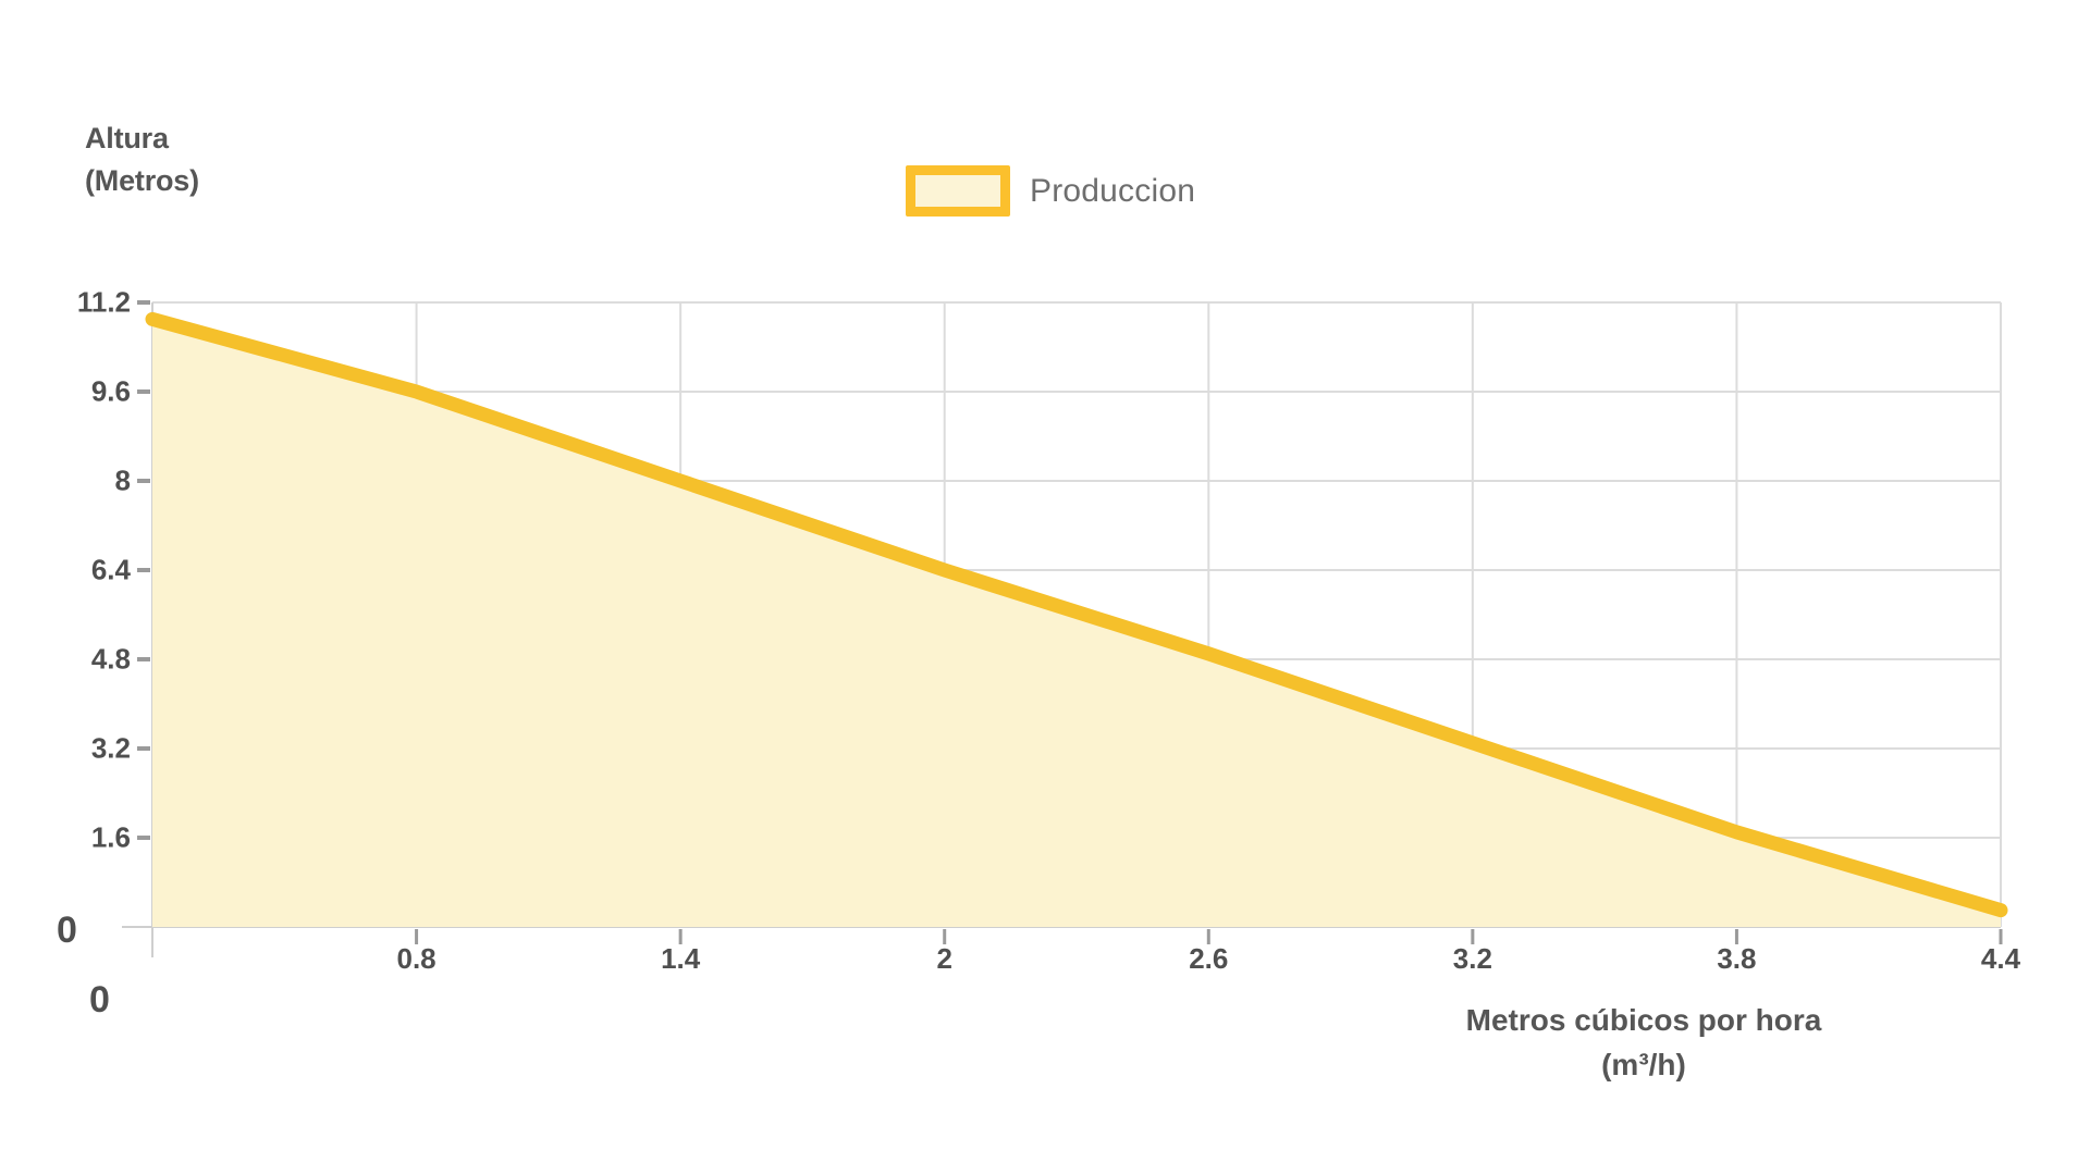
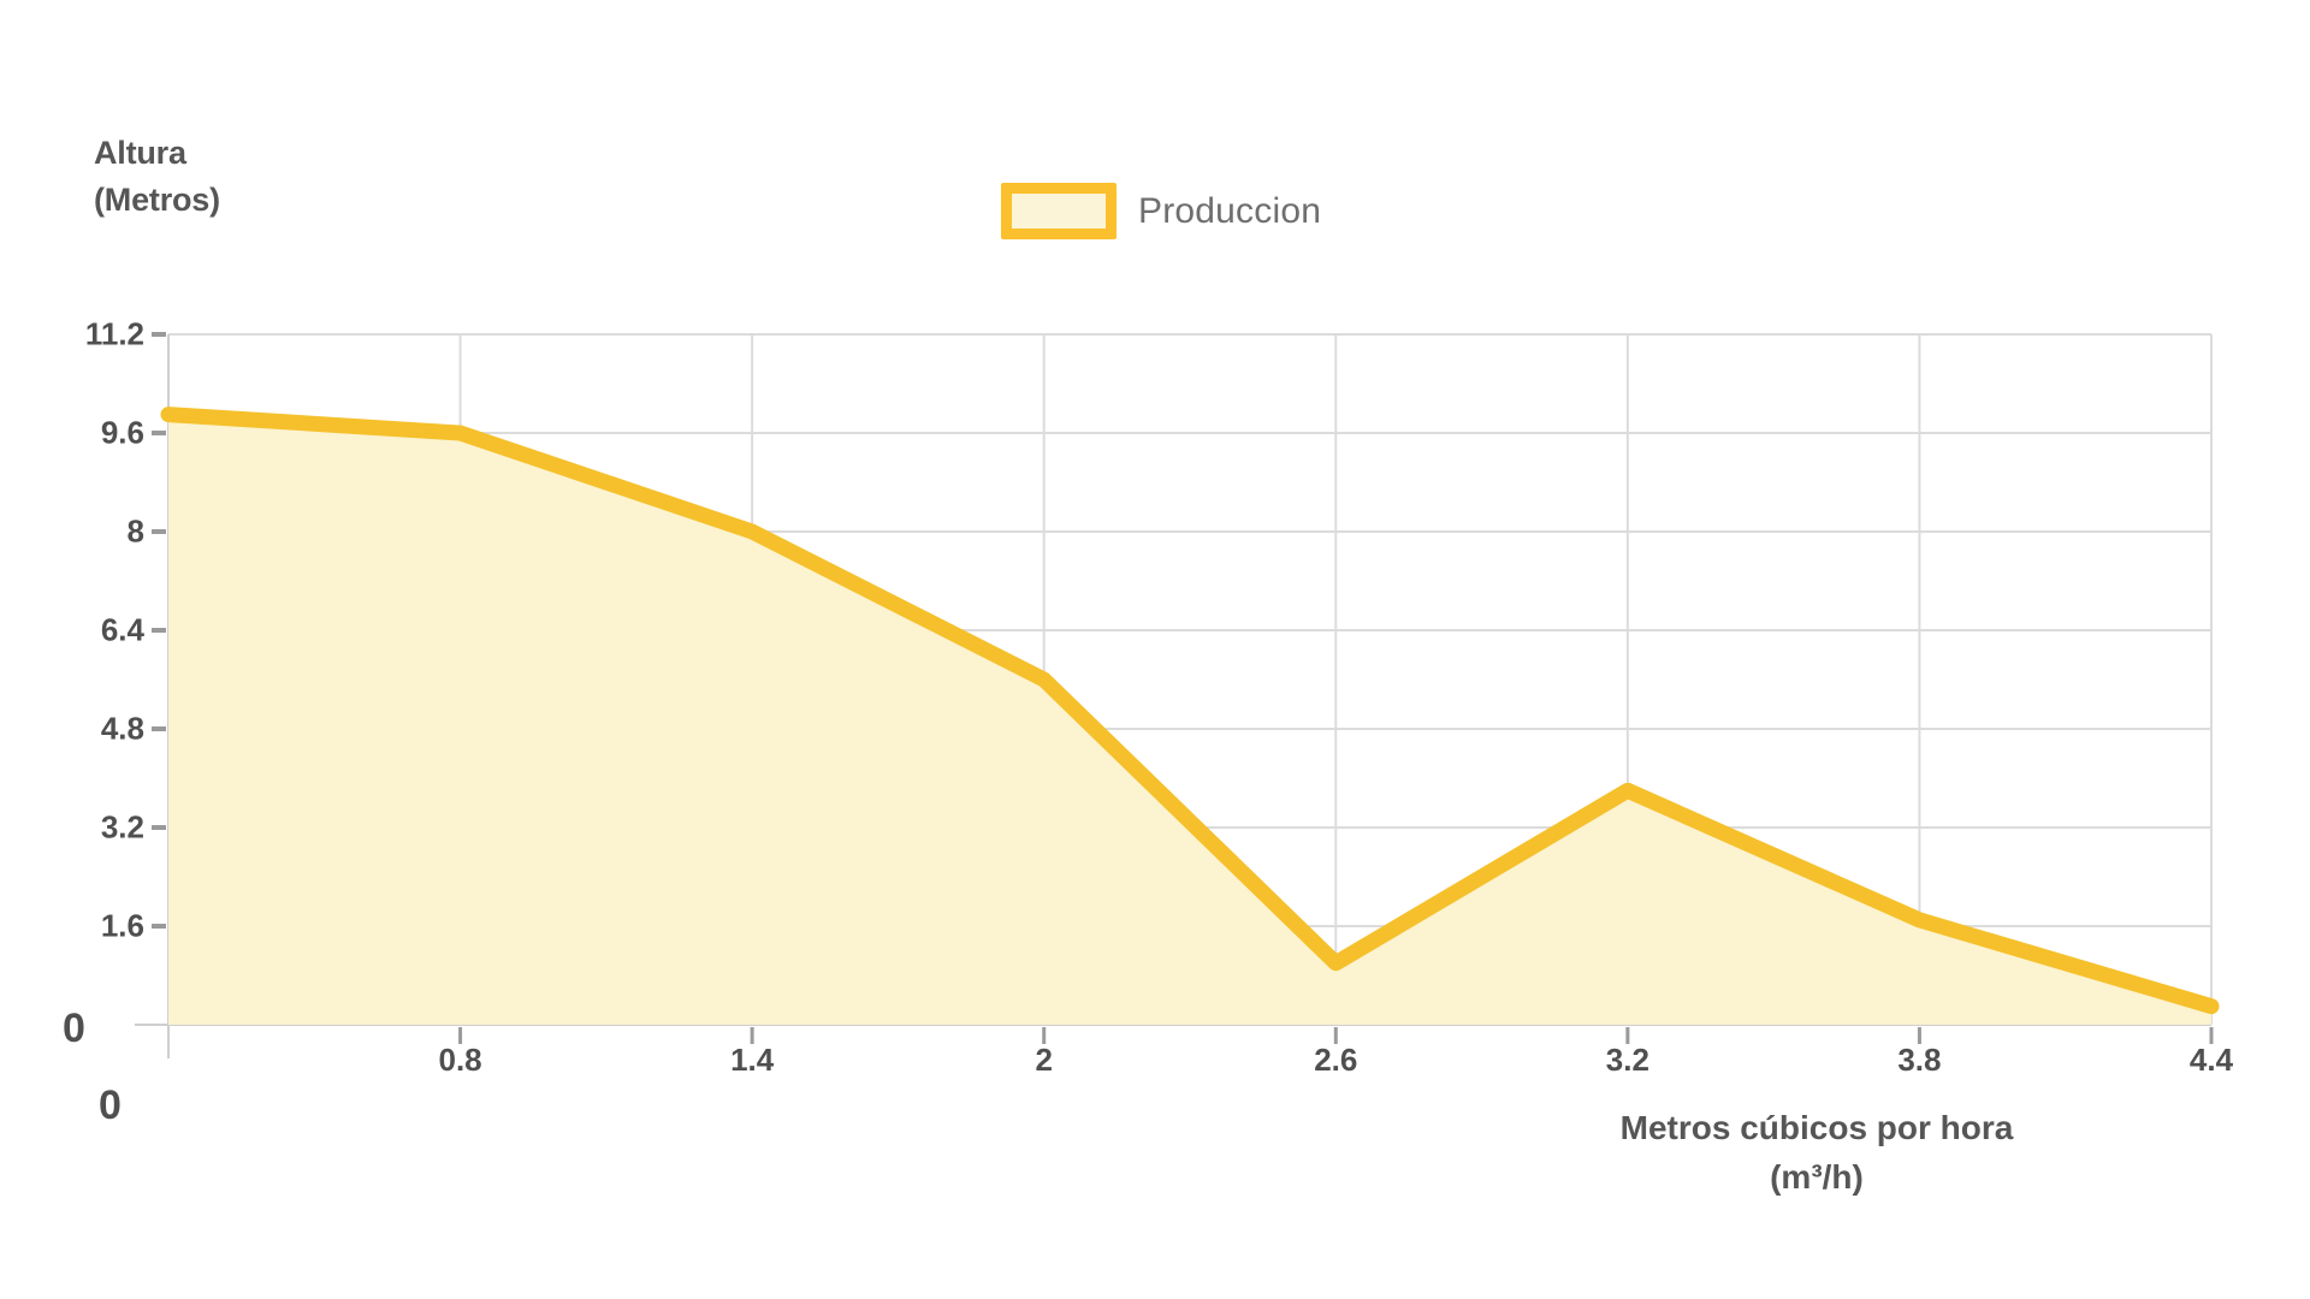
0: 10.9 -> 9.9
2: 6.4 -> 5.6
2.6: 4.9 -> 1.0
3.2: 3.3 -> 3.8
